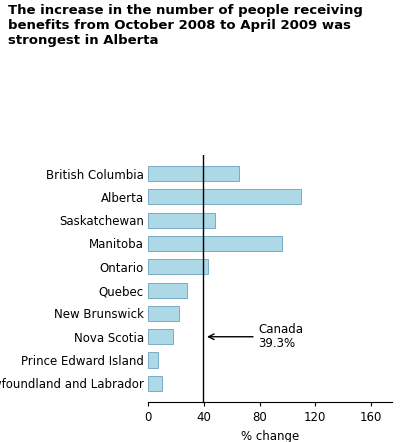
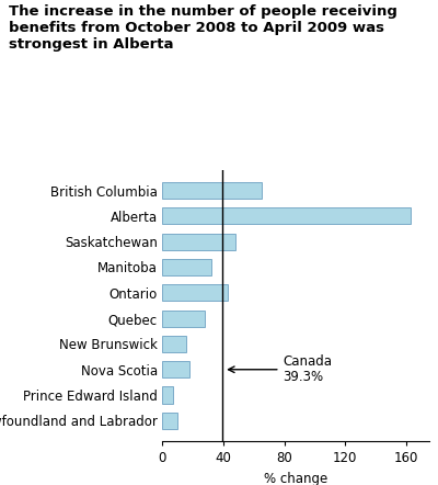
Alberta: 110 -> 163
Manitoba: 96 -> 32
New Brunswick: 22 -> 16
